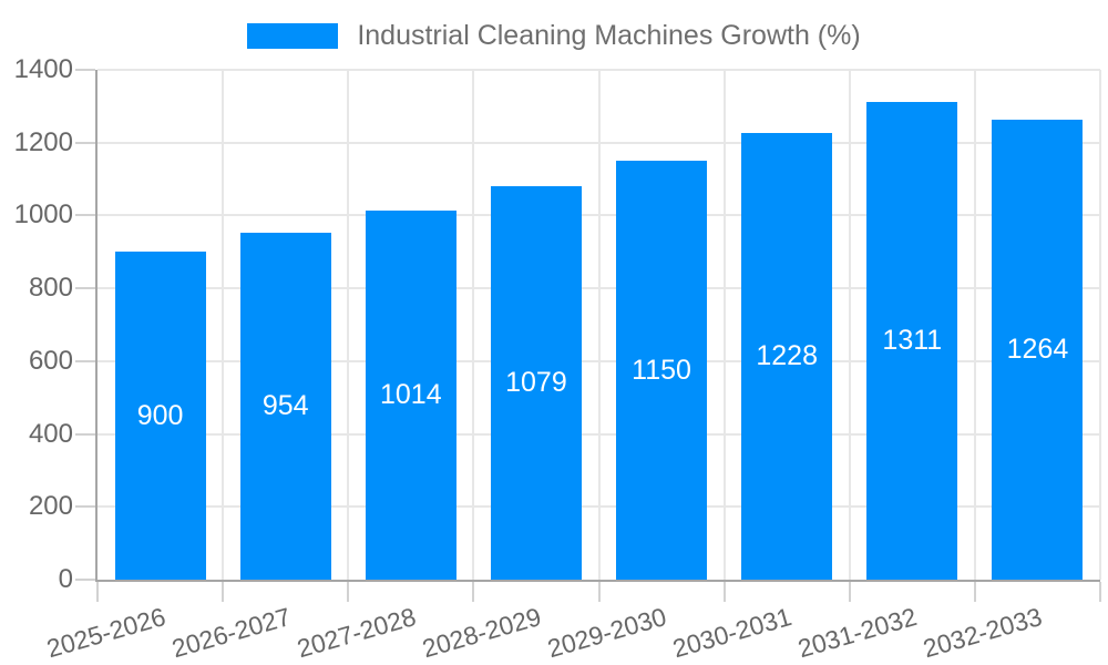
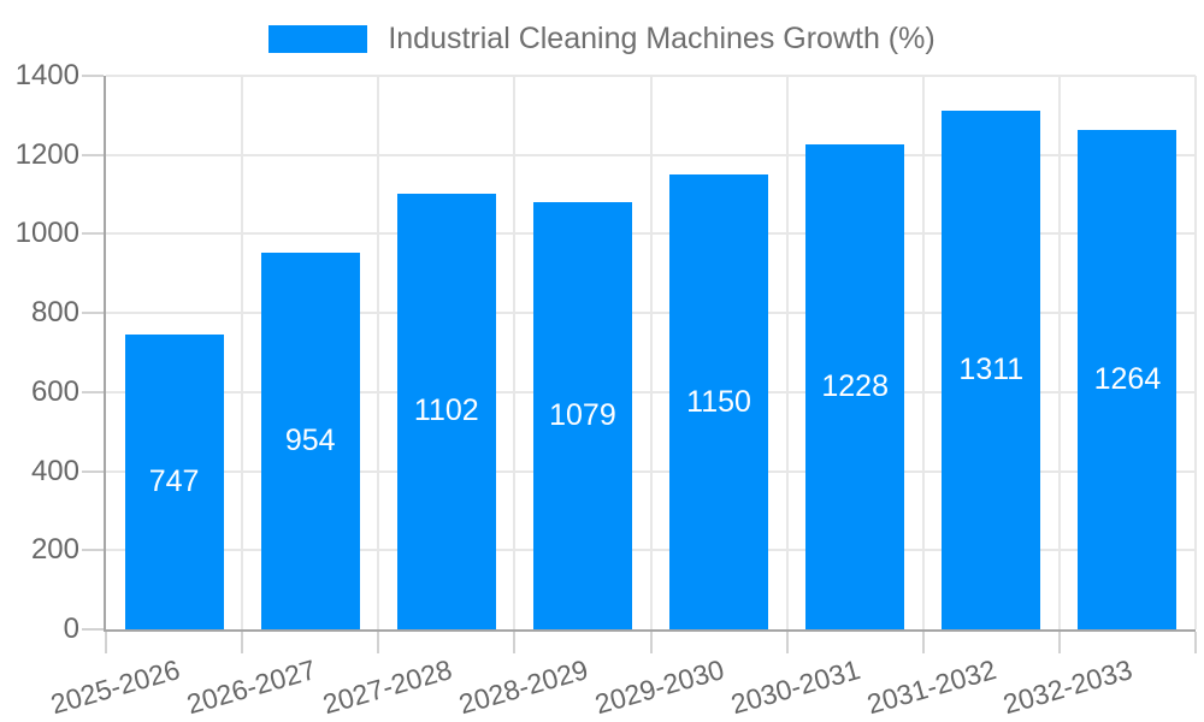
2025-2026: 900 -> 747
2027-2028: 1014 -> 1102
